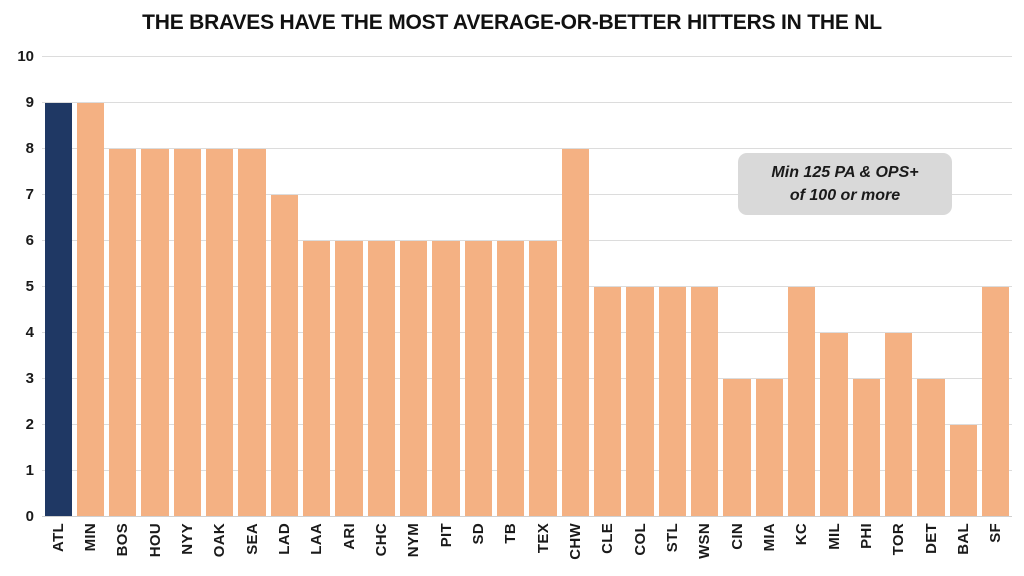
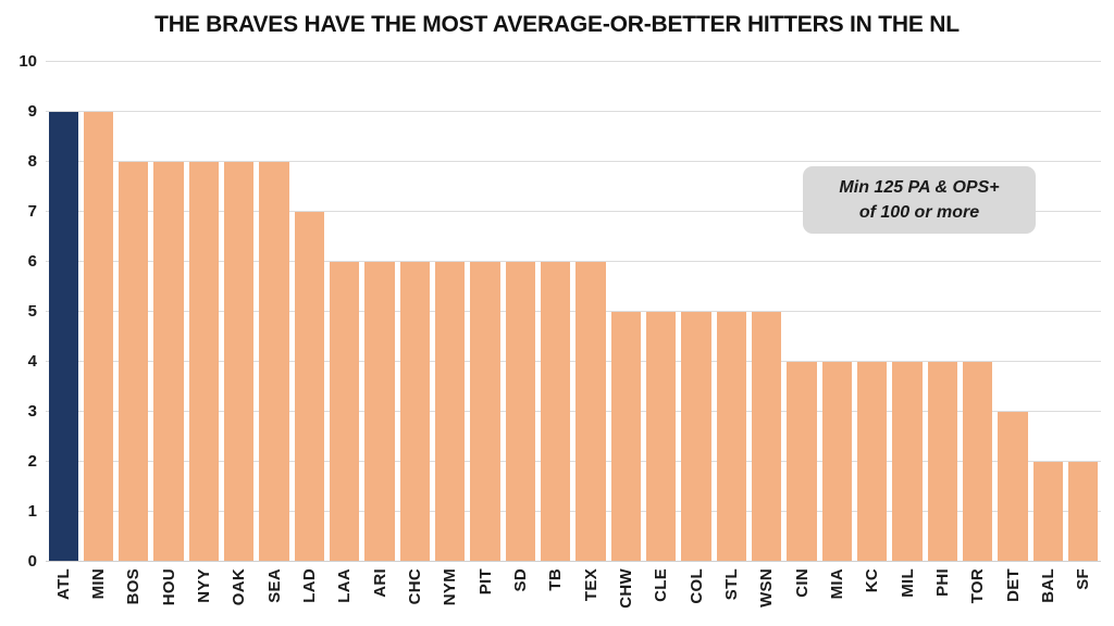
CHW: 8 -> 5
CIN: 3 -> 4
MIA: 3 -> 4
KC: 5 -> 4
PHI: 3 -> 4
SF: 5 -> 2
